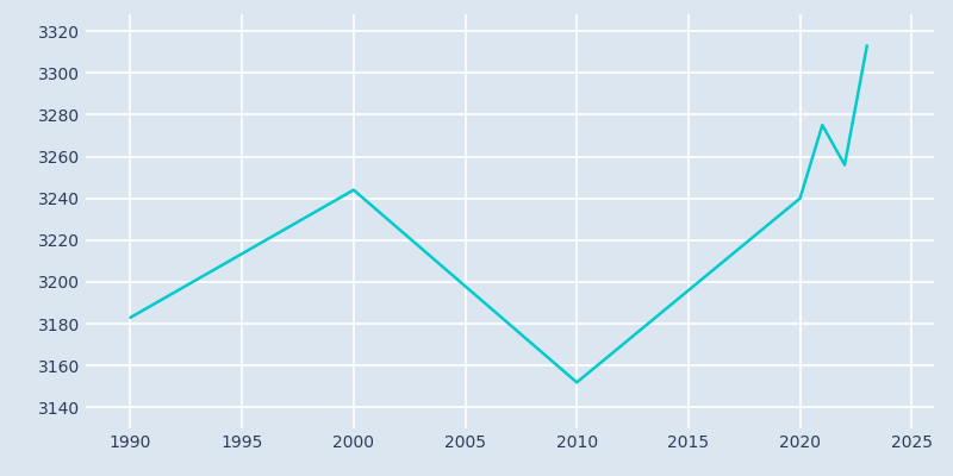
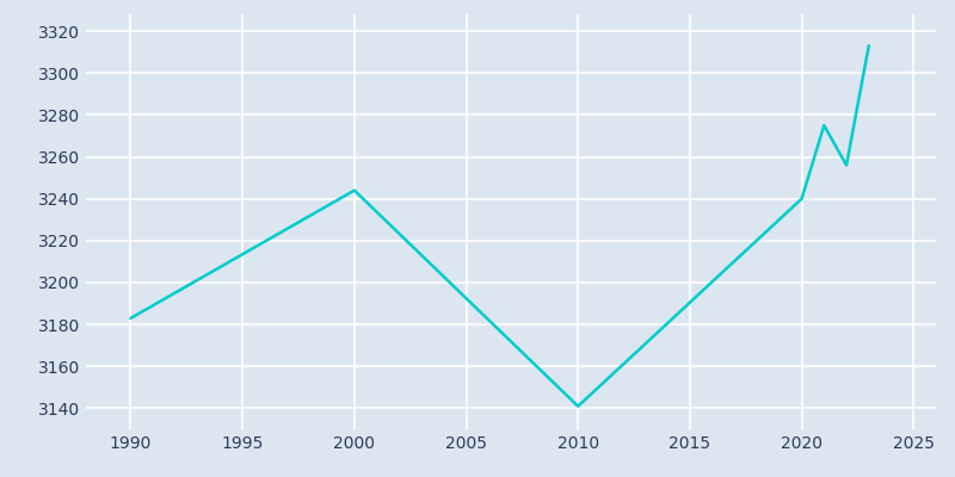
2010: 3152 -> 3141
